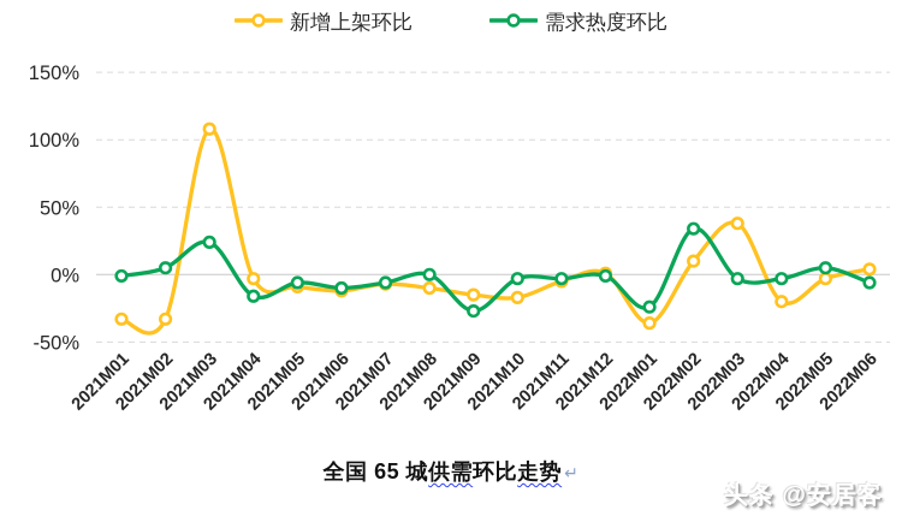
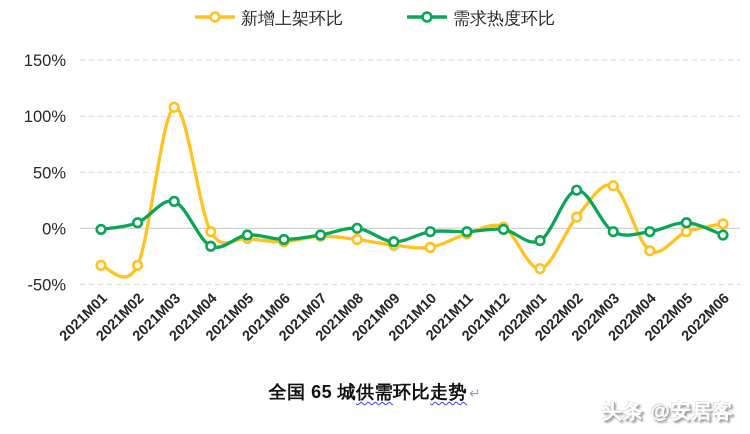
需求热度环比/2021M09: -27% -> -12%
需求热度环比/2022M01: -24% -> -11%
